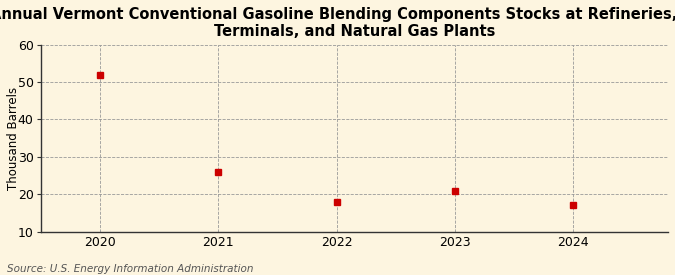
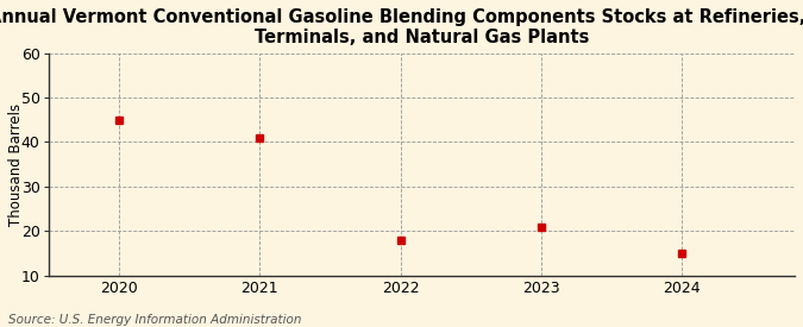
2020: 52 -> 45
2021: 26 -> 41
2024: 17 -> 15
